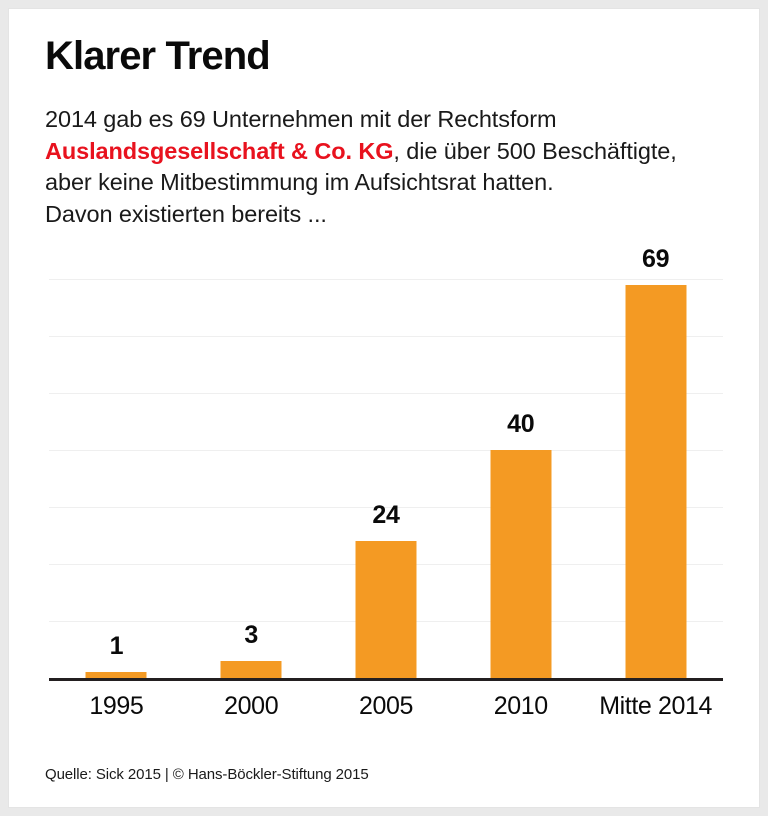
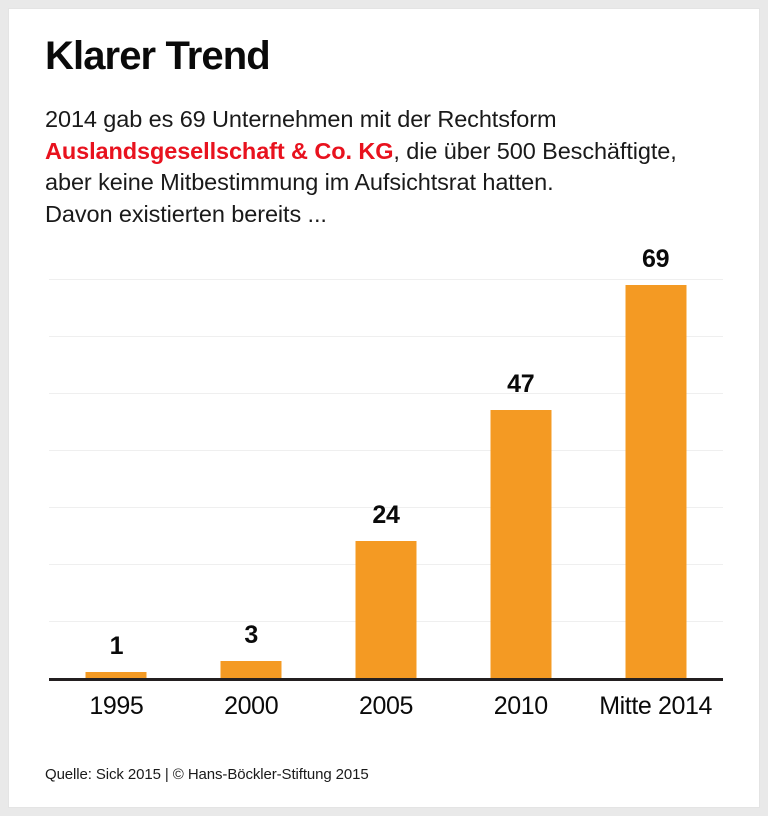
2010: 40 -> 47
